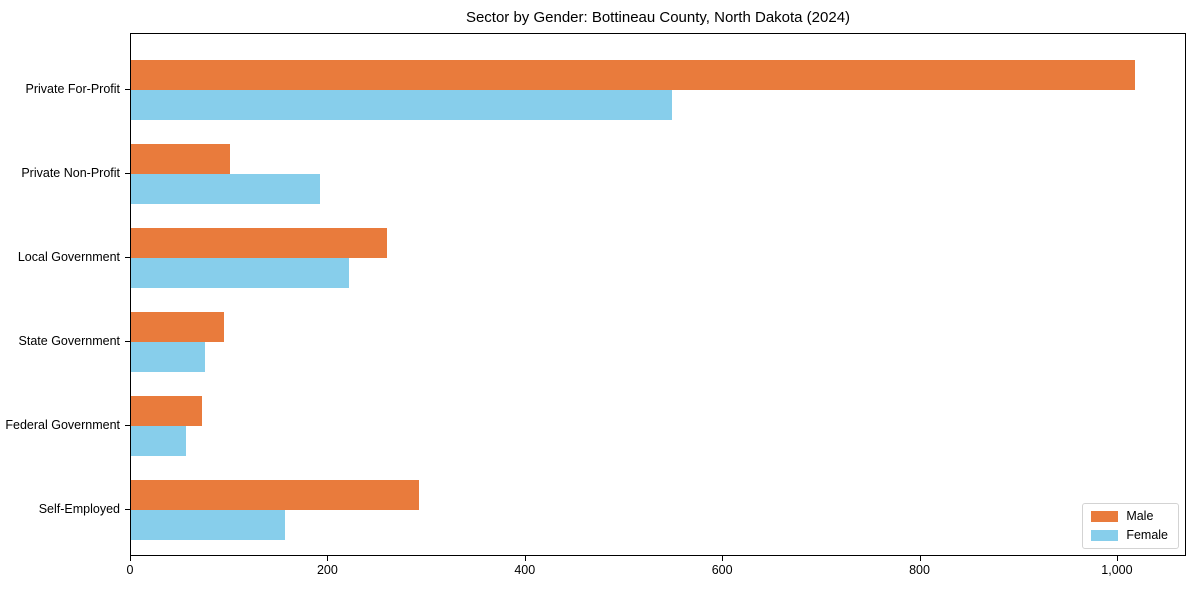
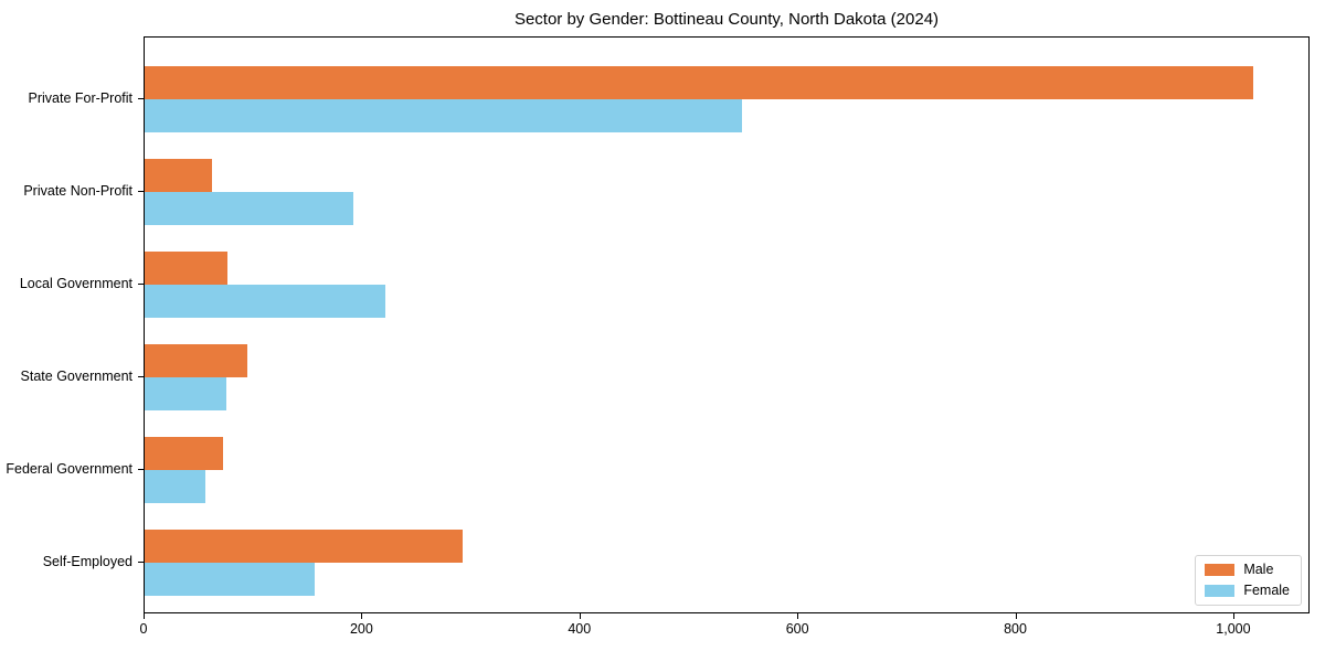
Male/Private Non-Profit: 100 -> 60
Male/Local Government: 260 -> 80
